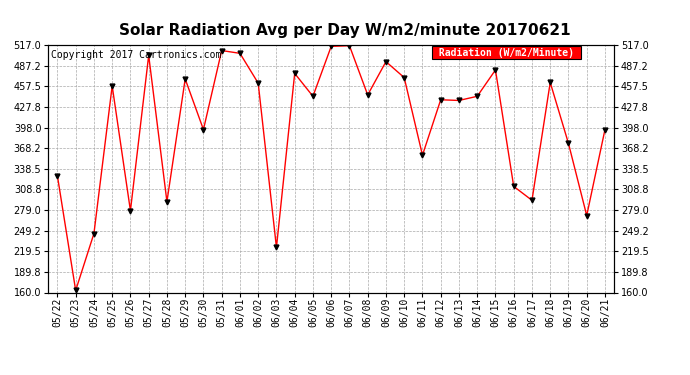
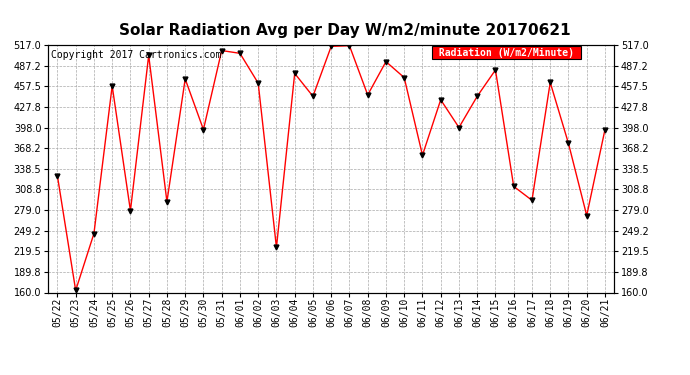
06/13: 437 -> 398
